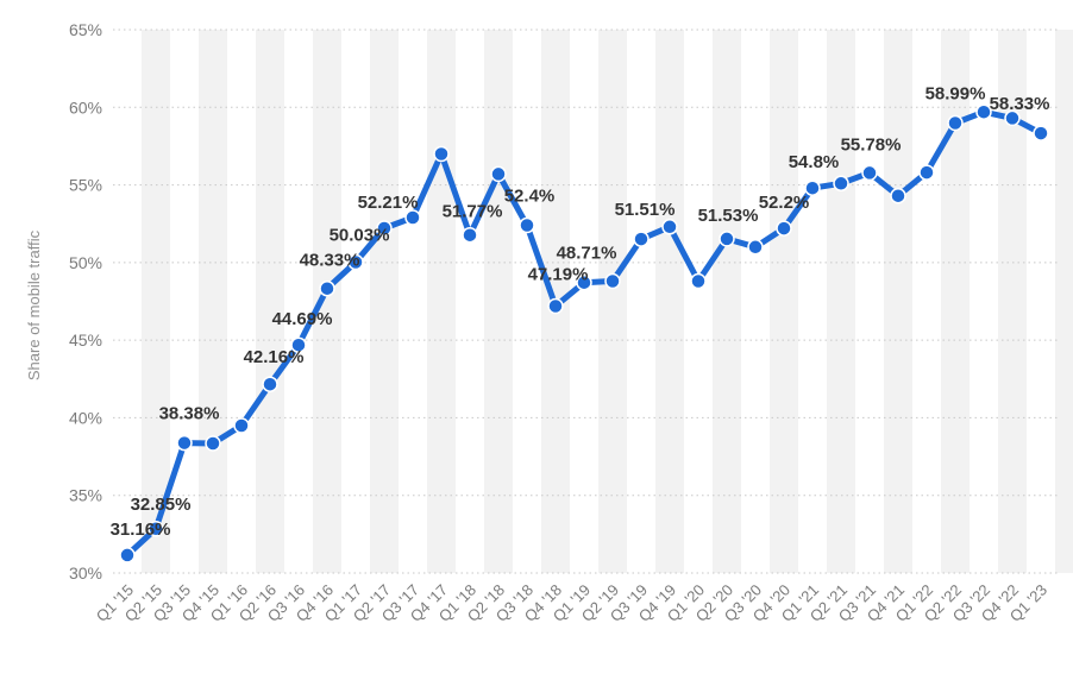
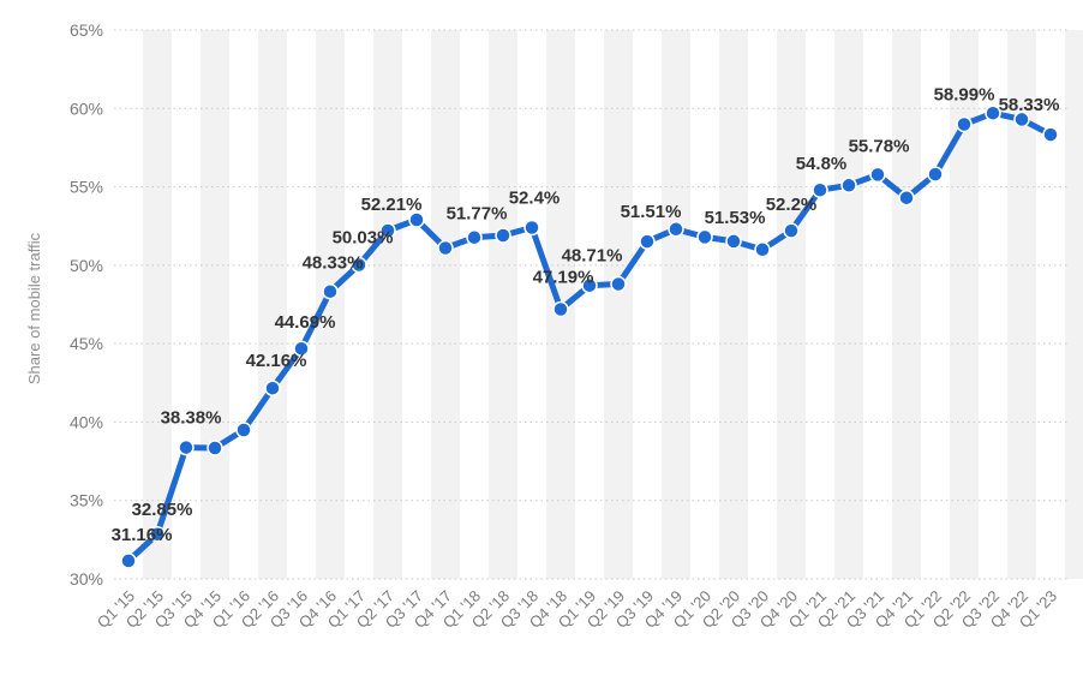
Q4 '17: 57.0% -> 51.1%
Q2 '18: 55.7% -> 51.9%
Q1 '20: 48.8% -> 51.8%
